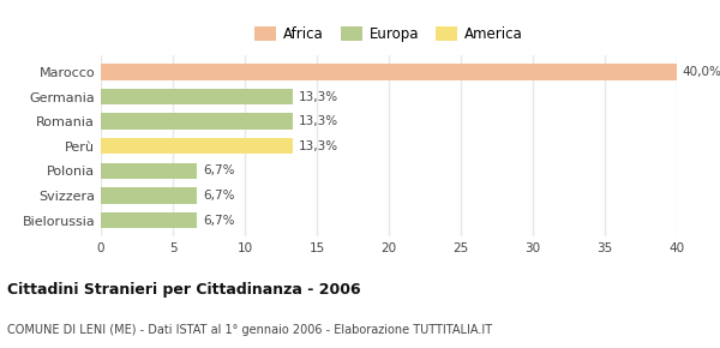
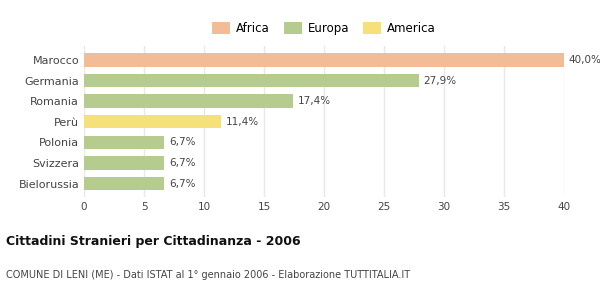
Germania: 13,3% -> 27,9%
Romania: 13,3% -> 17,4%
Perù: 13,3% -> 11,4%
